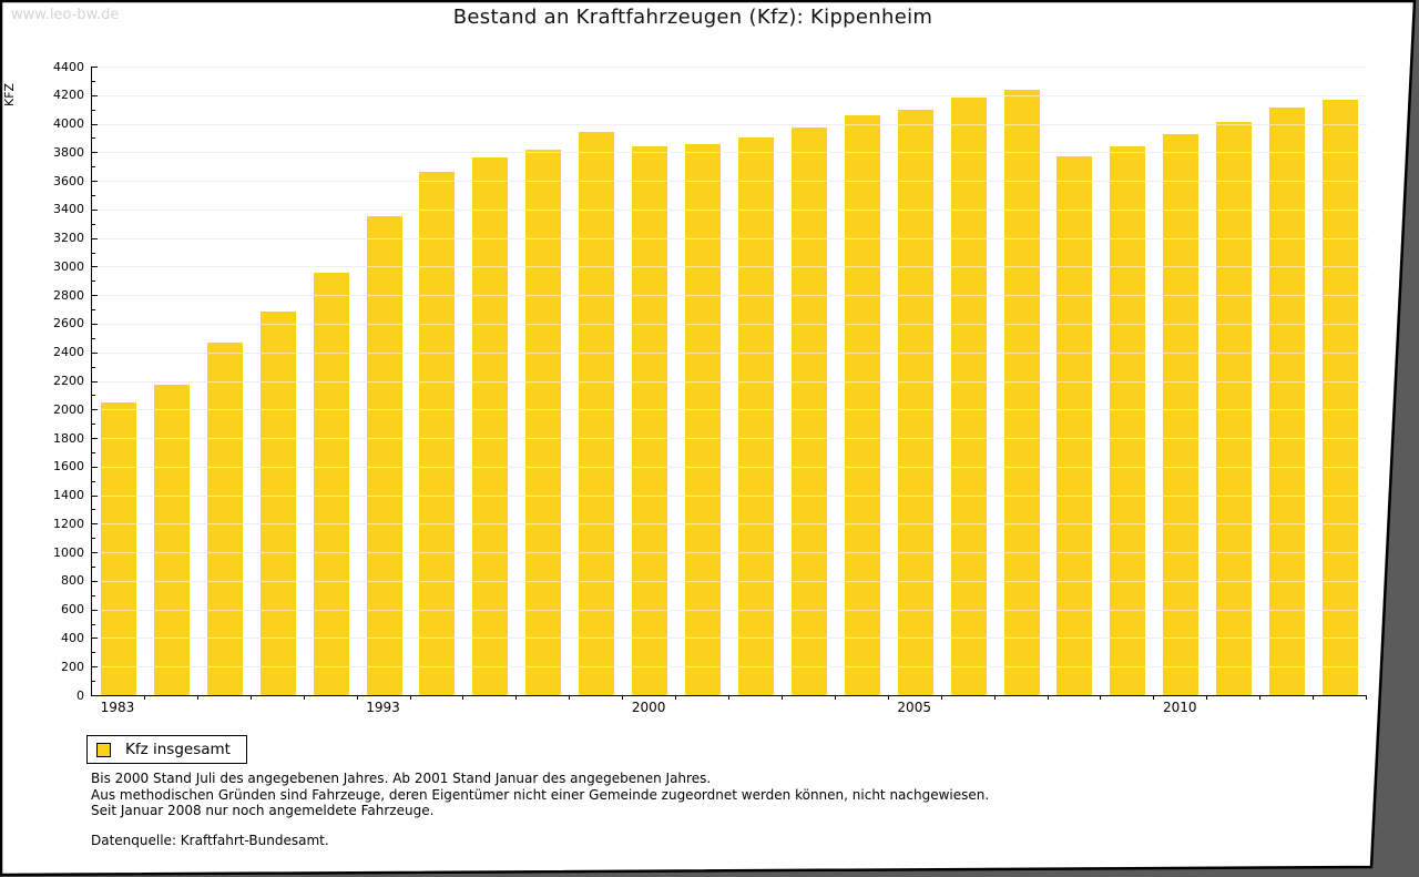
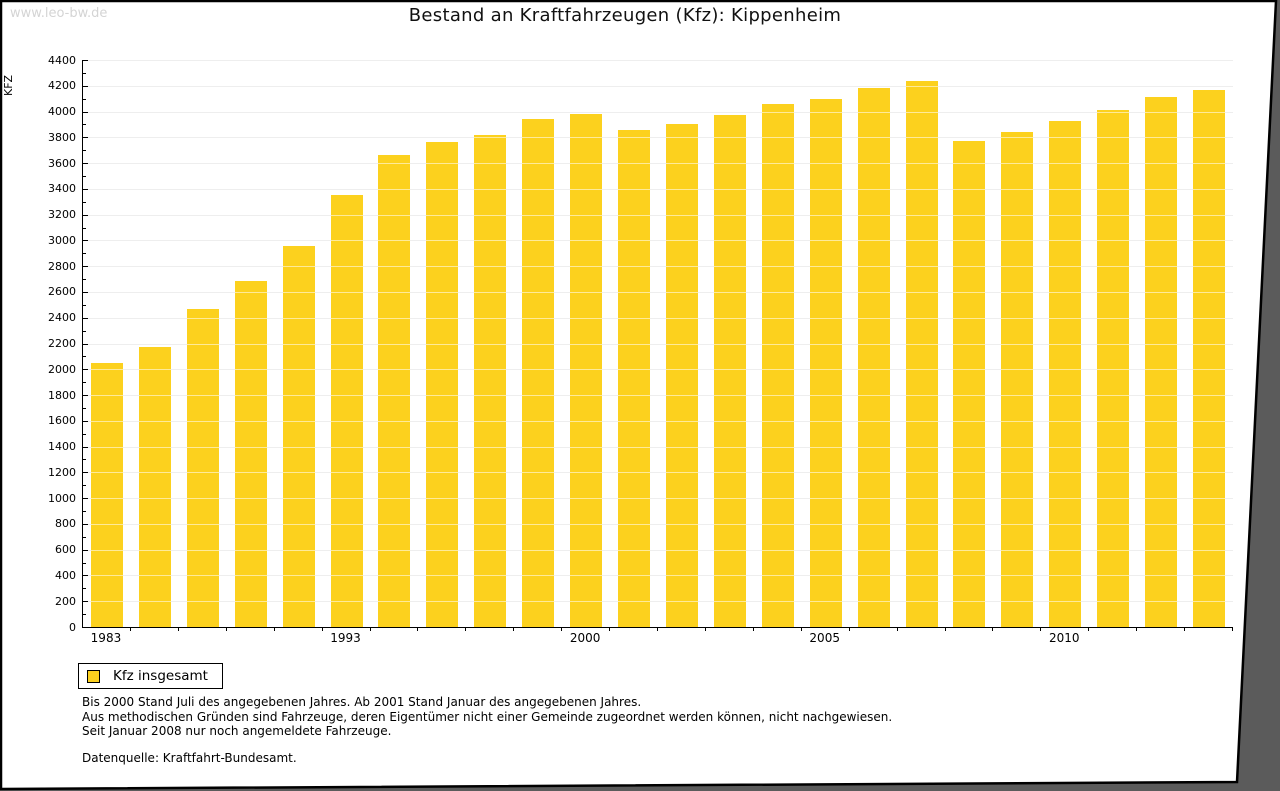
2000: 3840 -> 3980
